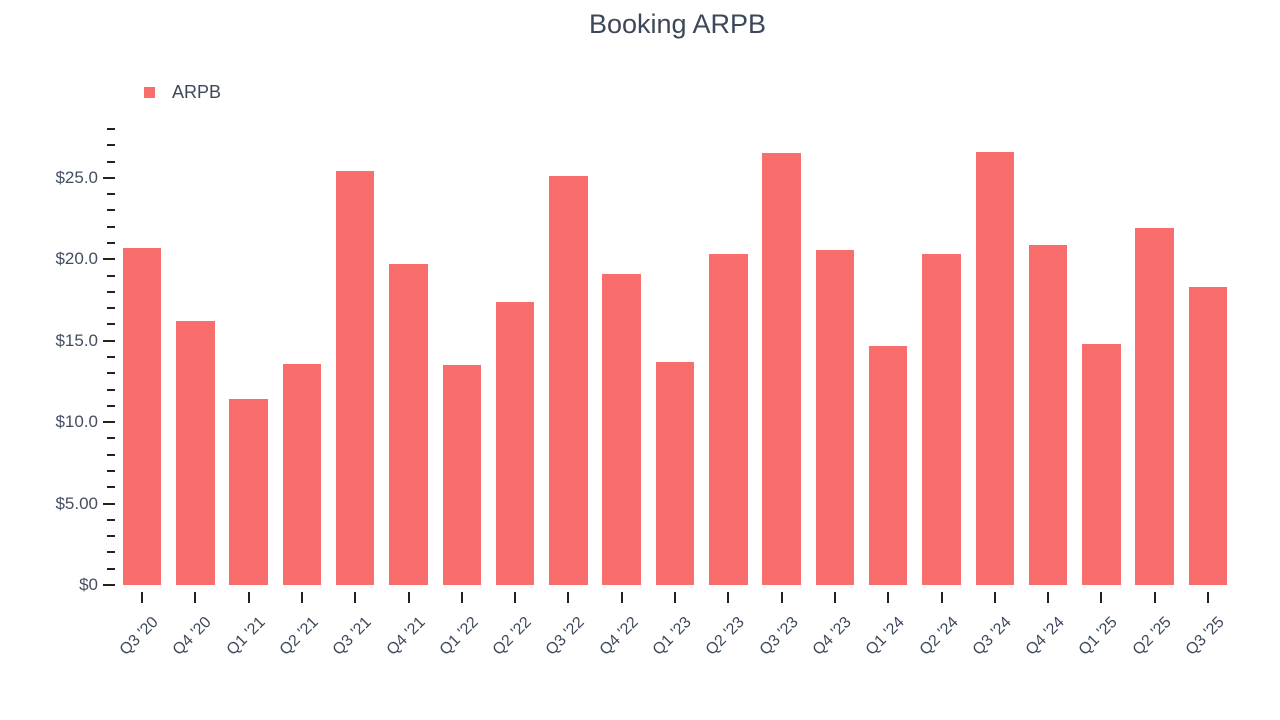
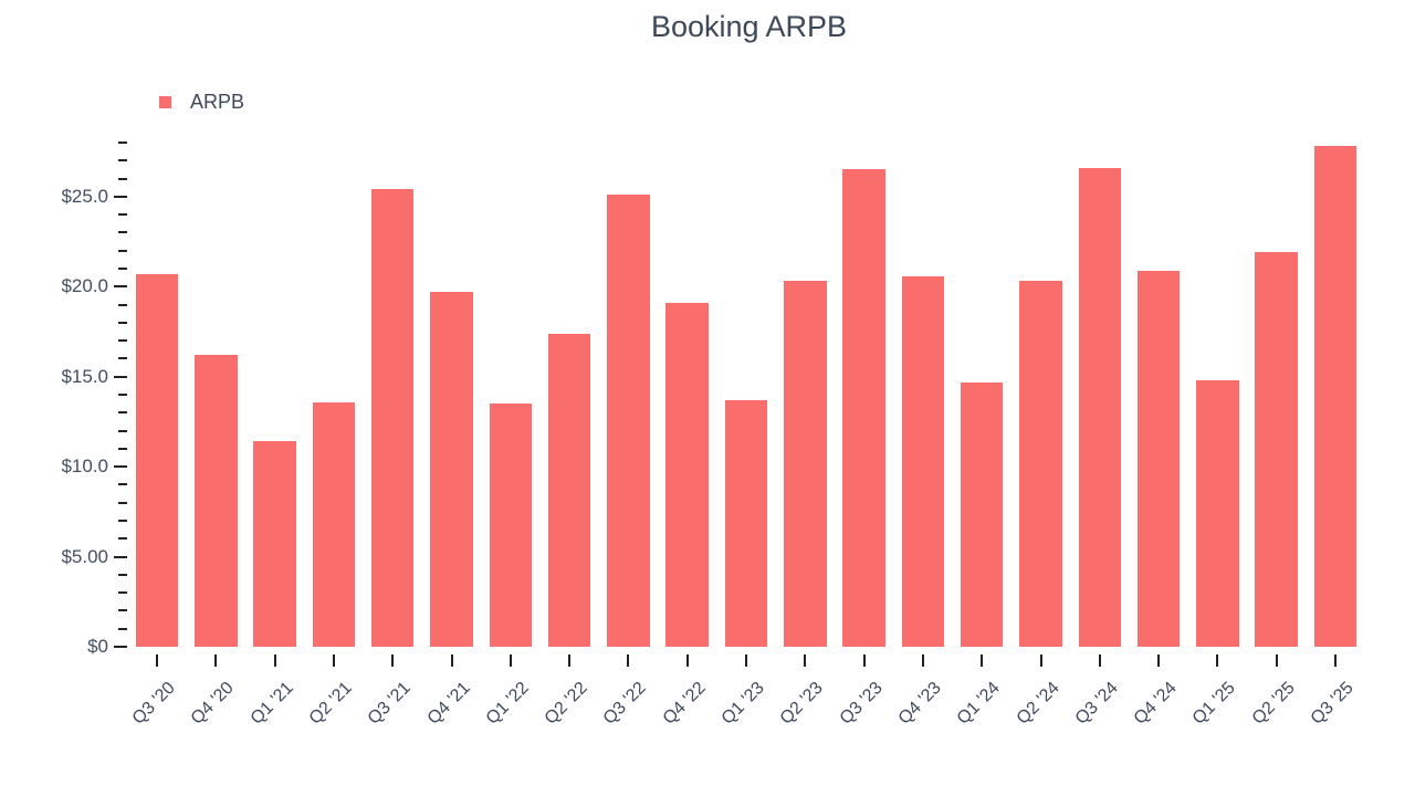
Q3 '25: $18.3 -> $27.8
